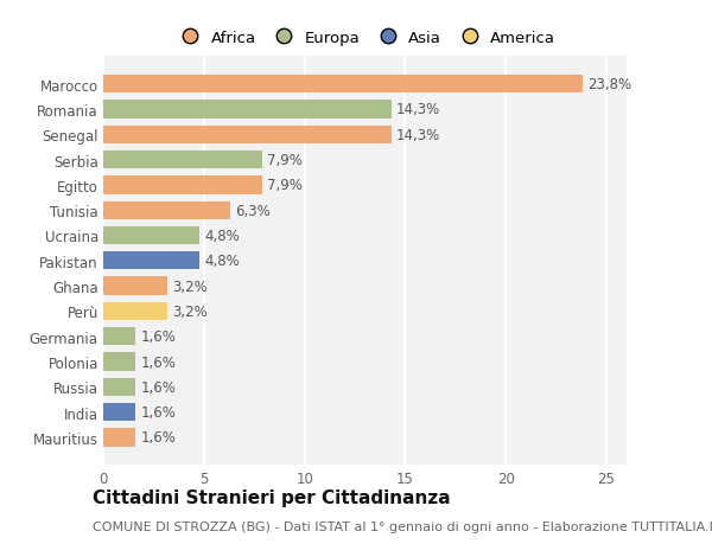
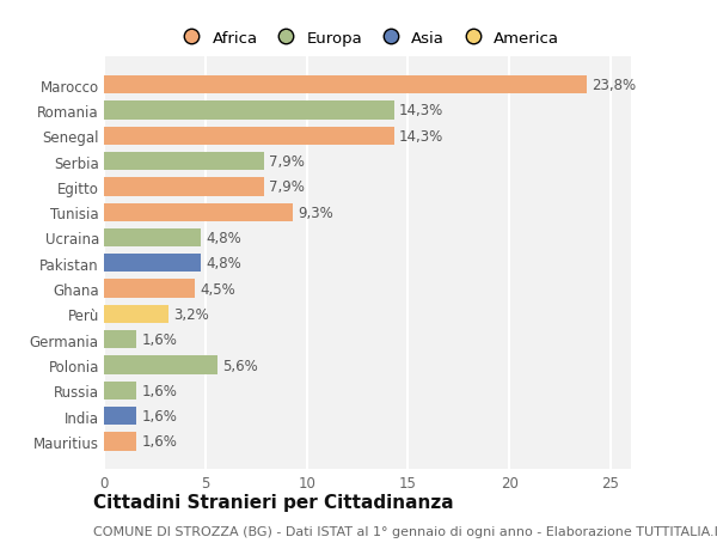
Tunisia: 6,3% -> 9,3%
Ghana: 3,2% -> 4,5%
Polonia: 1,6% -> 5,6%
